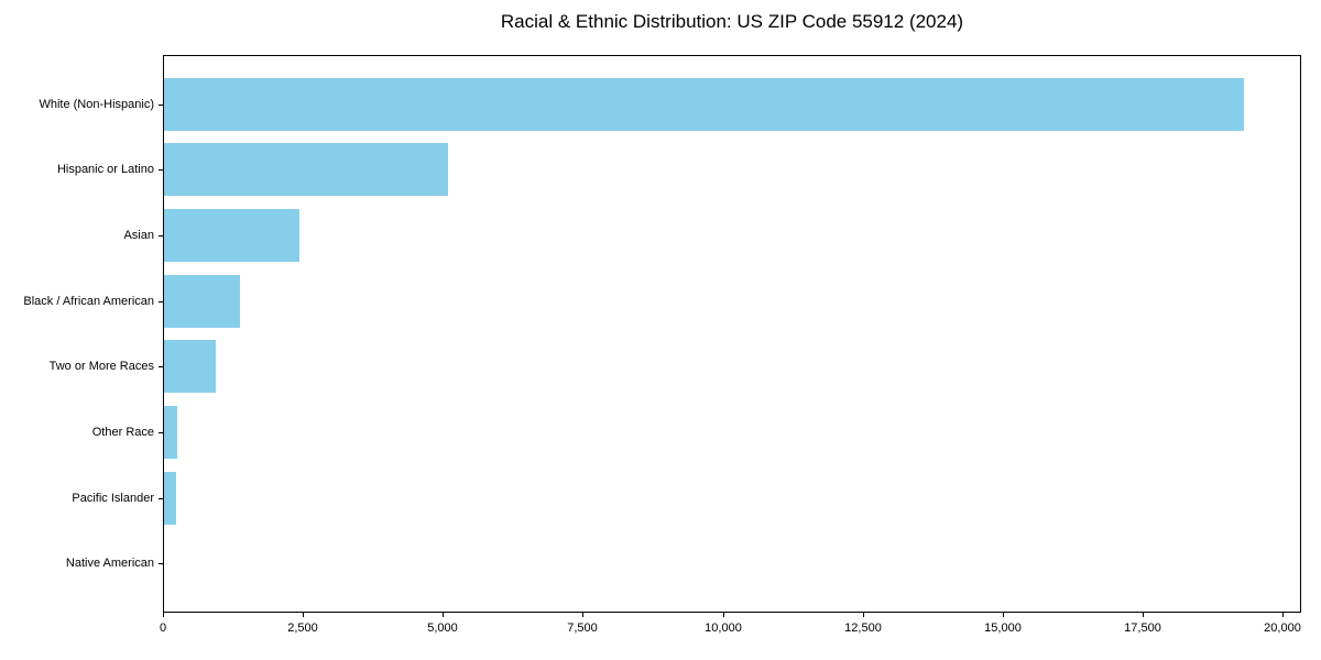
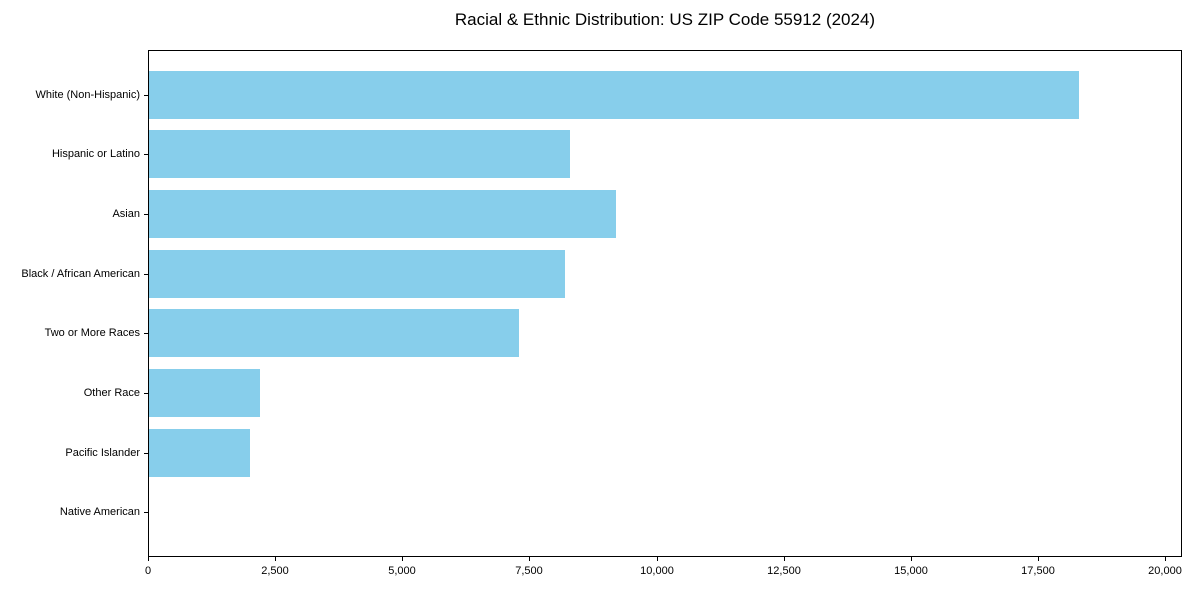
White (Non-Hispanic): 19300 -> 18300
Hispanic or Latino: 5100 -> 8300
Asian: 2400 -> 9200
Black / African American: 1400 -> 8200
Two or More Races: 1000 -> 7300
Other Race: 300 -> 2200
Pacific Islander: 200 -> 2000
